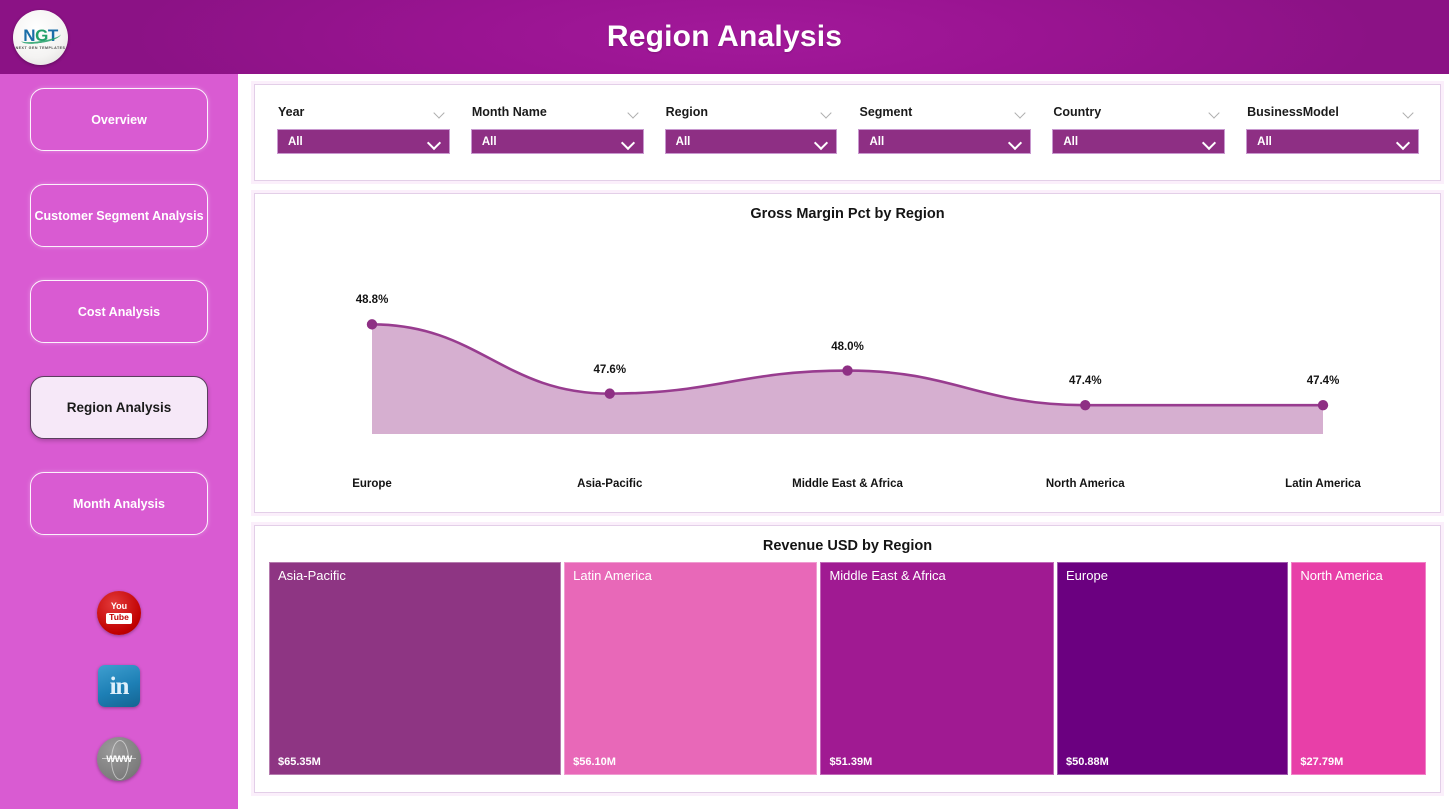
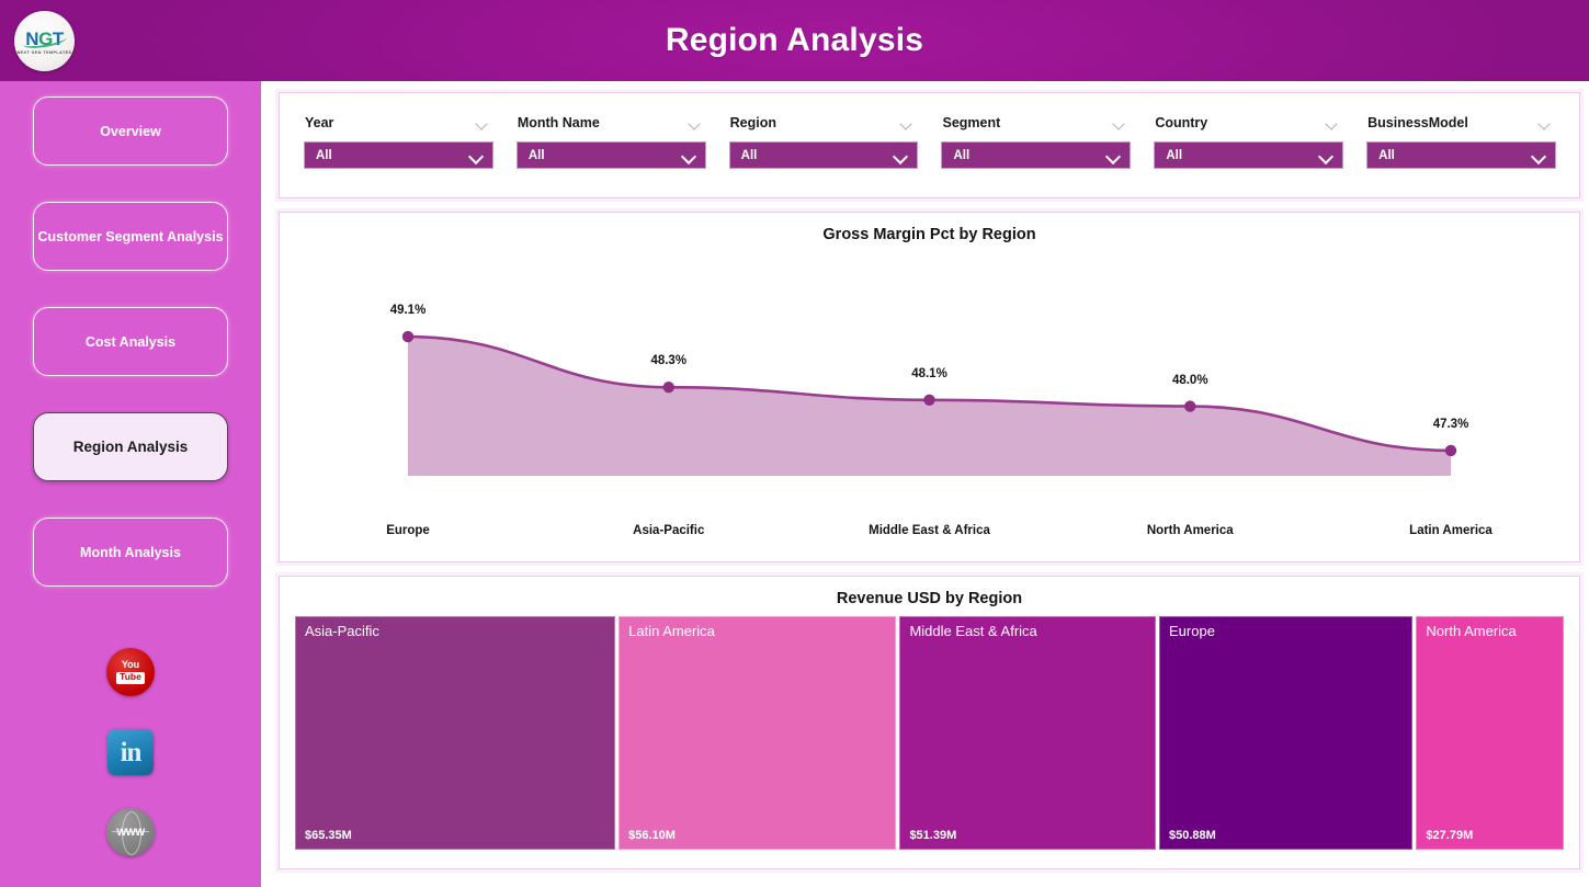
Gross Margin Pct by Region/Europe: 48.8% -> 49.1%
Gross Margin Pct by Region/Asia-Pacific: 47.6% -> 48.3%
Gross Margin Pct by Region/Middle East & Africa: 48.0% -> 48.1%
Gross Margin Pct by Region/North America: 47.4% -> 48.0%
Gross Margin Pct by Region/Latin America: 47.4% -> 47.3%
